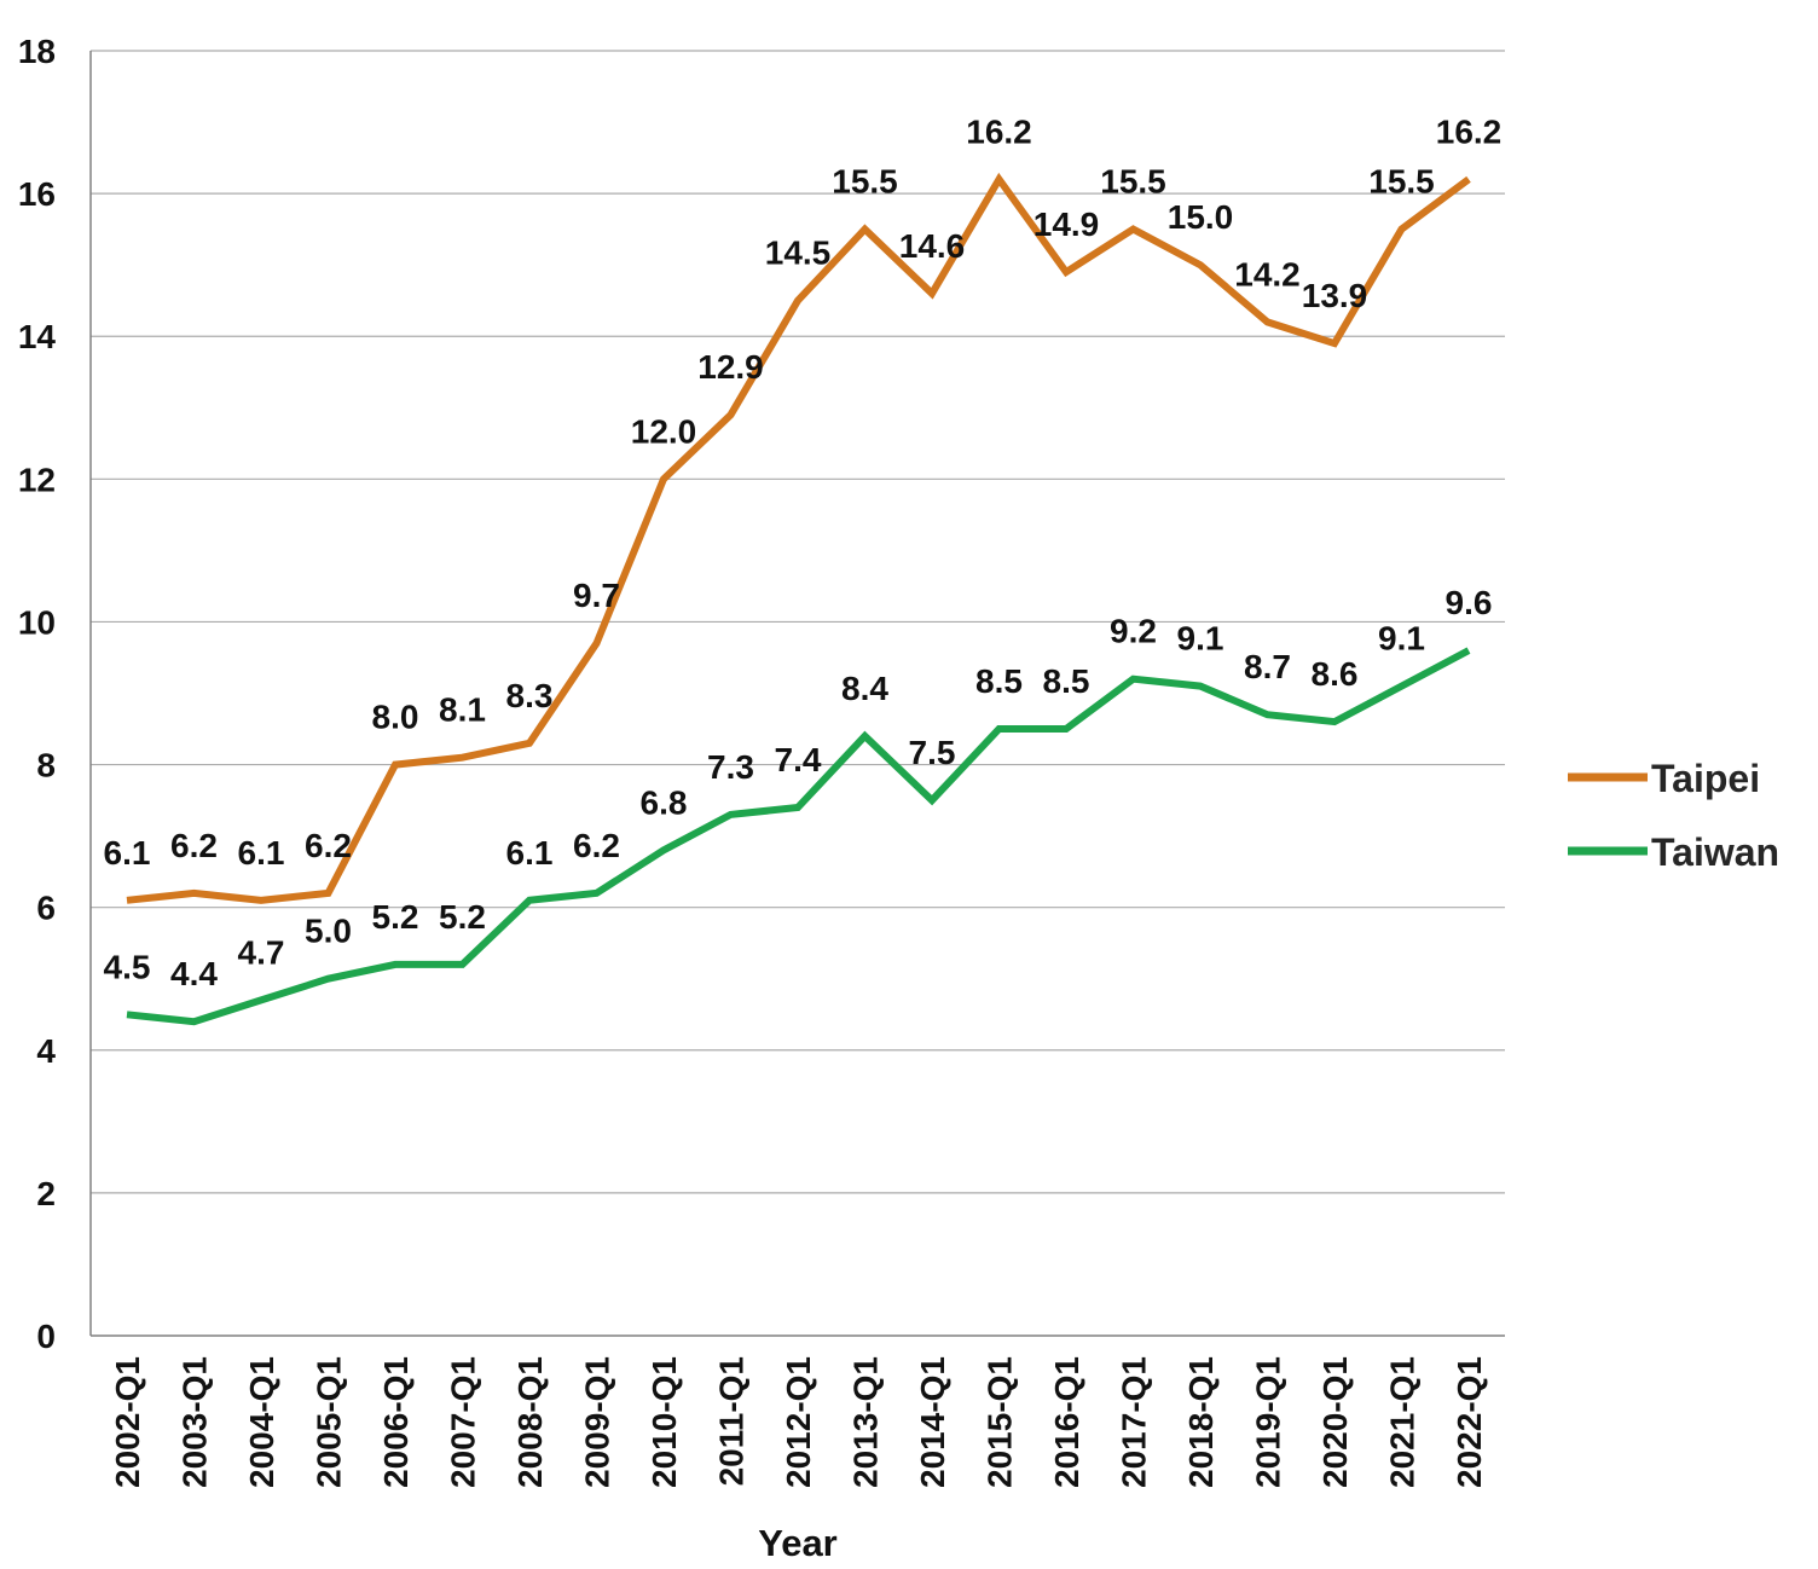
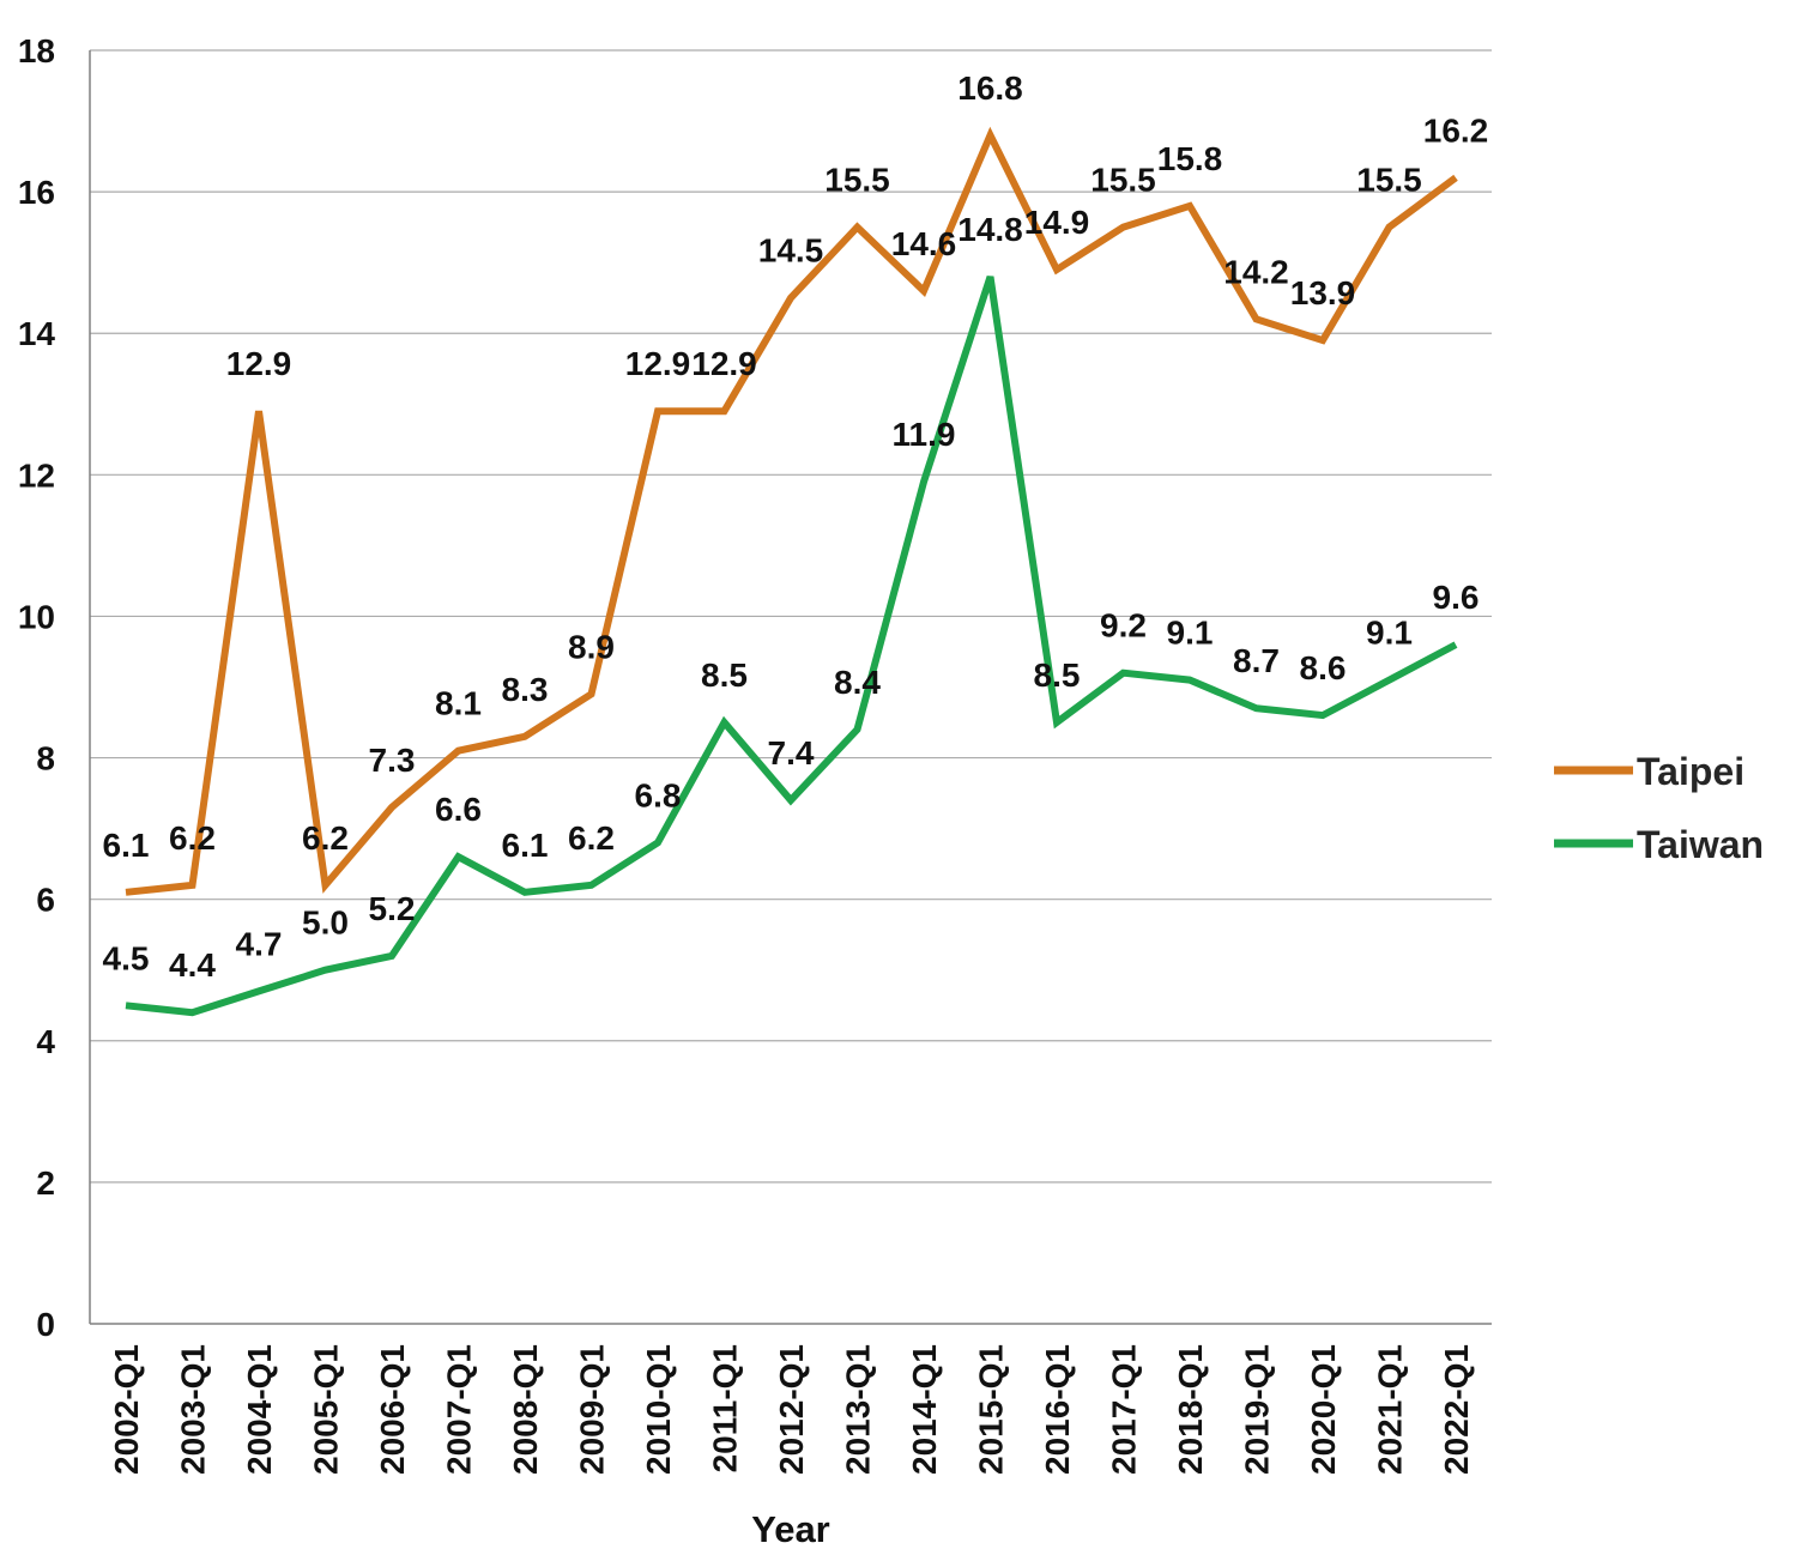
Taipei/2004-Q1: 6.1 -> 12.9
Taipei/2006-Q1: 8.0 -> 7.3
Taiwan/2007-Q1: 5.2 -> 6.6
Taipei/2009-Q1: 9.7 -> 8.9
Taipei/2010-Q1: 12.0 -> 12.9
Taiwan/2011-Q1: 7.3 -> 8.5
Taiwan/2014-Q1: 7.5 -> 11.9
Taipei/2015-Q1: 16.2 -> 16.8
Taiwan/2015-Q1: 8.5 -> 14.8
Taipei/2018-Q1: 15.0 -> 15.8
